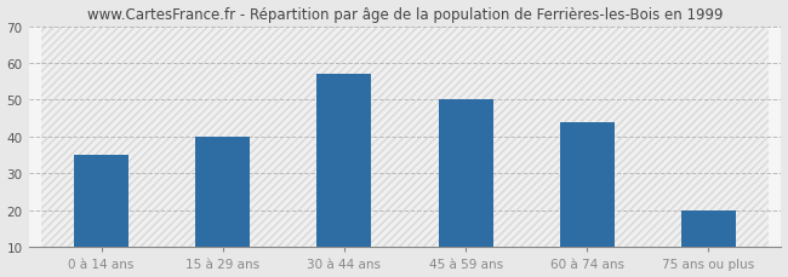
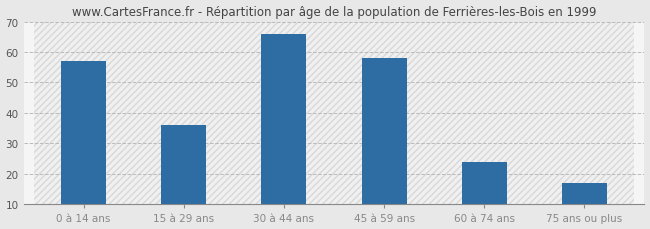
0 à 14 ans: 35 -> 57
15 à 29 ans: 40 -> 36
30 à 44 ans: 57 -> 66
45 à 59 ans: 50 -> 58
60 à 74 ans: 44 -> 24
75 ans ou plus: 20 -> 17
